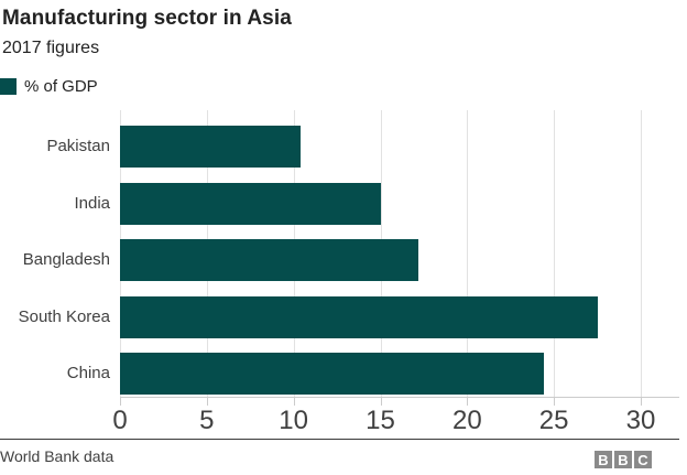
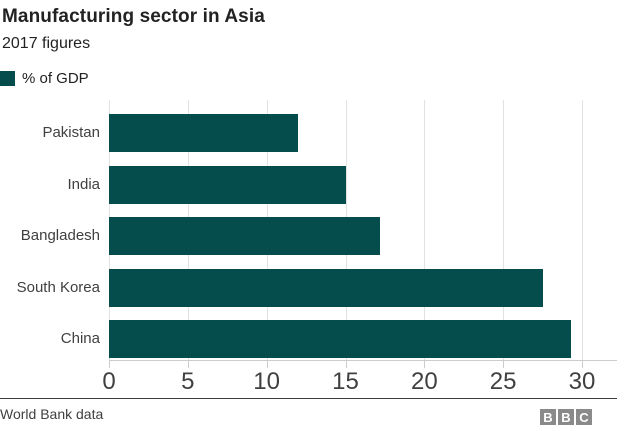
Pakistan: 10.4 -> 12.0
China: 24.4 -> 29.3
